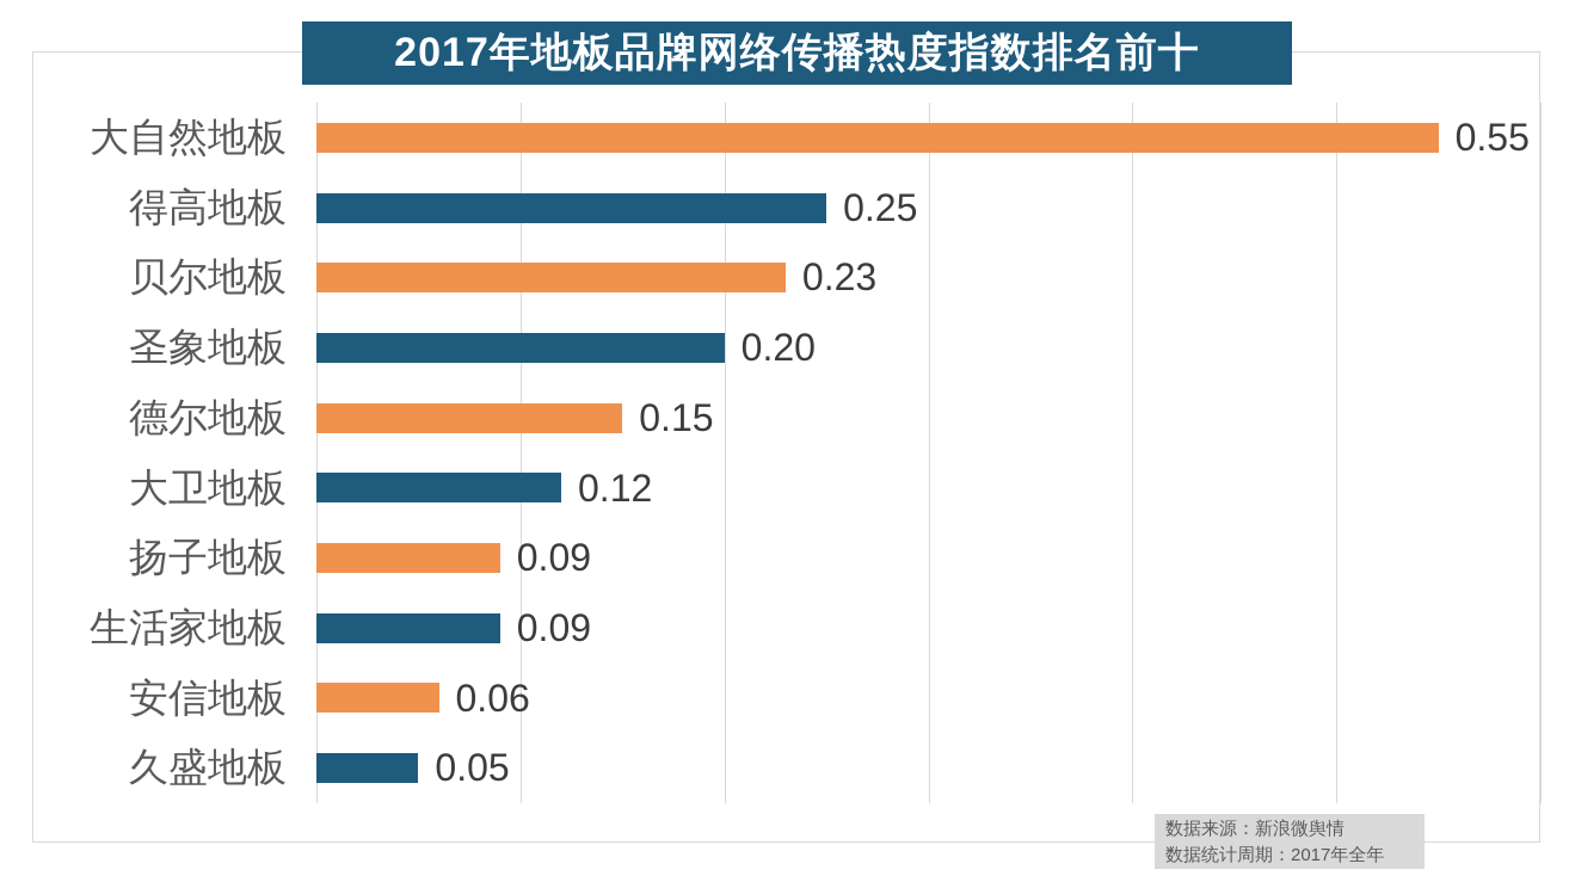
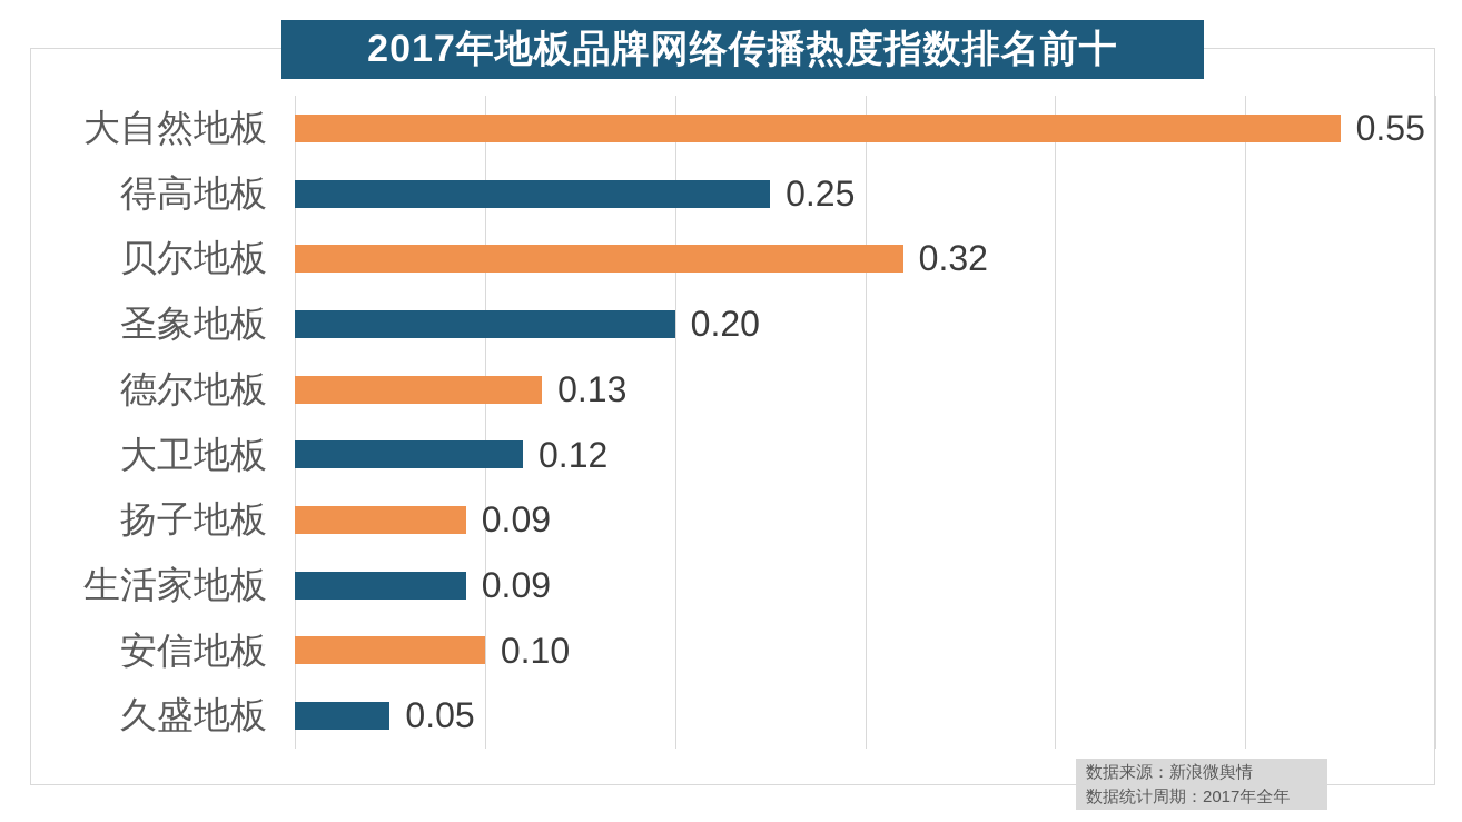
贝尔地板: 0.23 -> 0.32
德尔地板: 0.15 -> 0.13
安信地板: 0.06 -> 0.10
